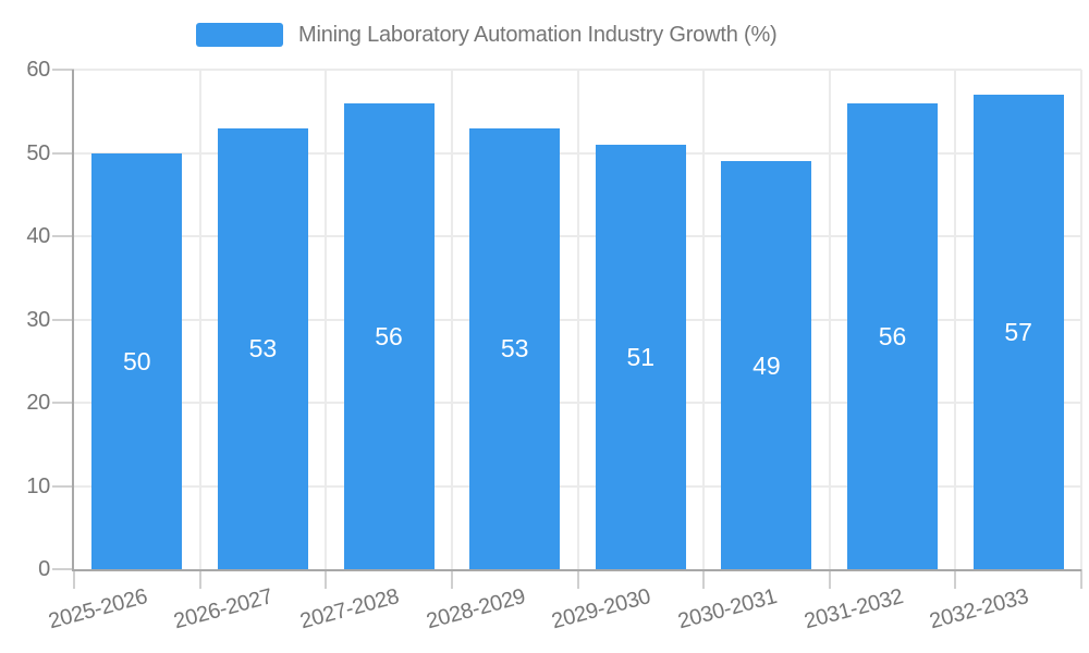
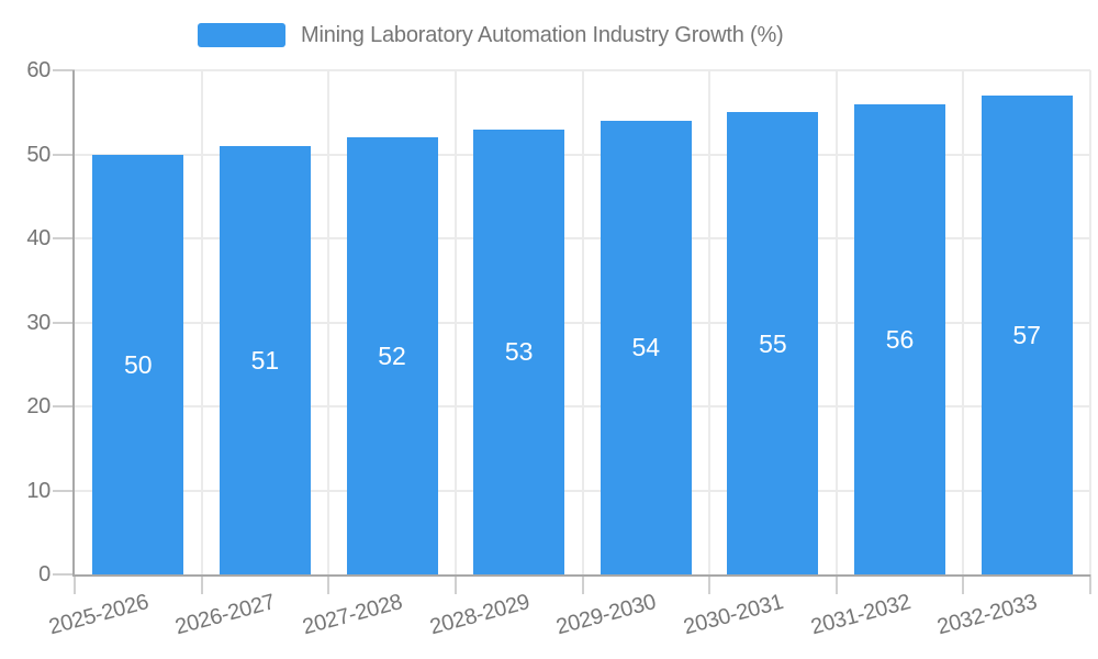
2026-2027: 53 -> 51
2027-2028: 56 -> 52
2029-2030: 51 -> 54
2030-2031: 49 -> 55
